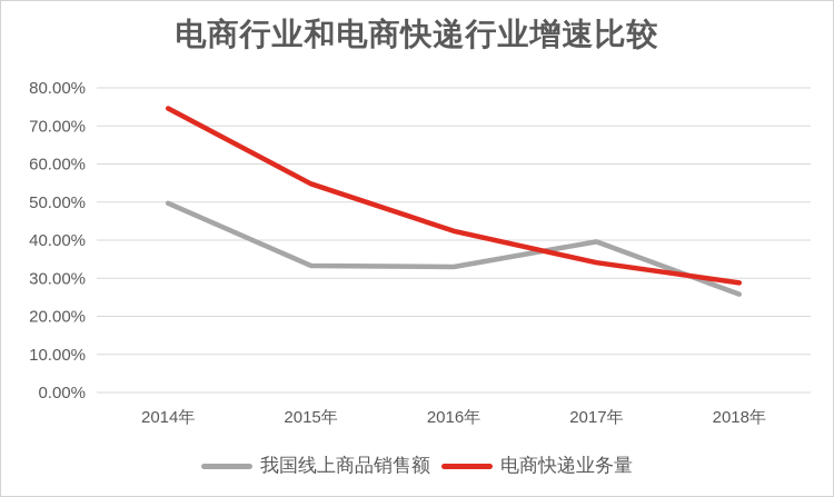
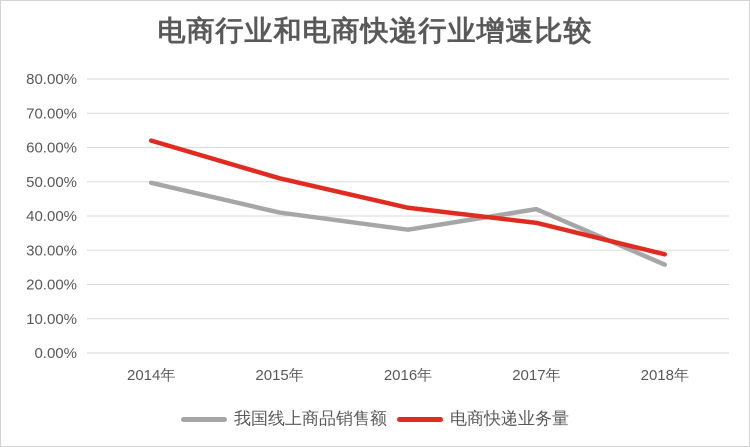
电商快递业务量/2014年: 75% -> 62%
我国线上商品销售额/2015年: 33% -> 41%
电商快递业务量/2015年: 55% -> 51%
我国线上商品销售额/2016年: 33% -> 36%
我国线上商品销售额/2017年: 40% -> 42%
电商快递业务量/2017年: 34% -> 38%
